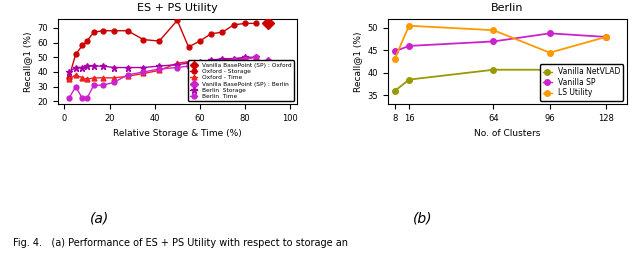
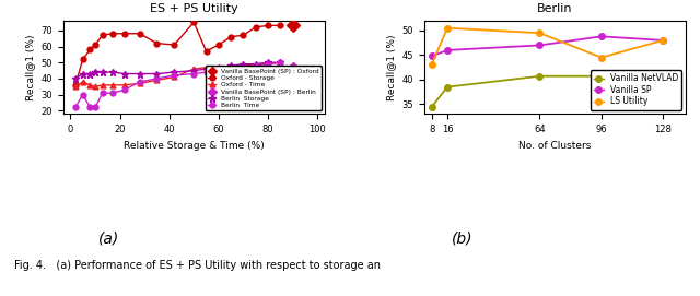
Berlin/Vanilla NetVLAD/8: 36.0 -> 34.5
